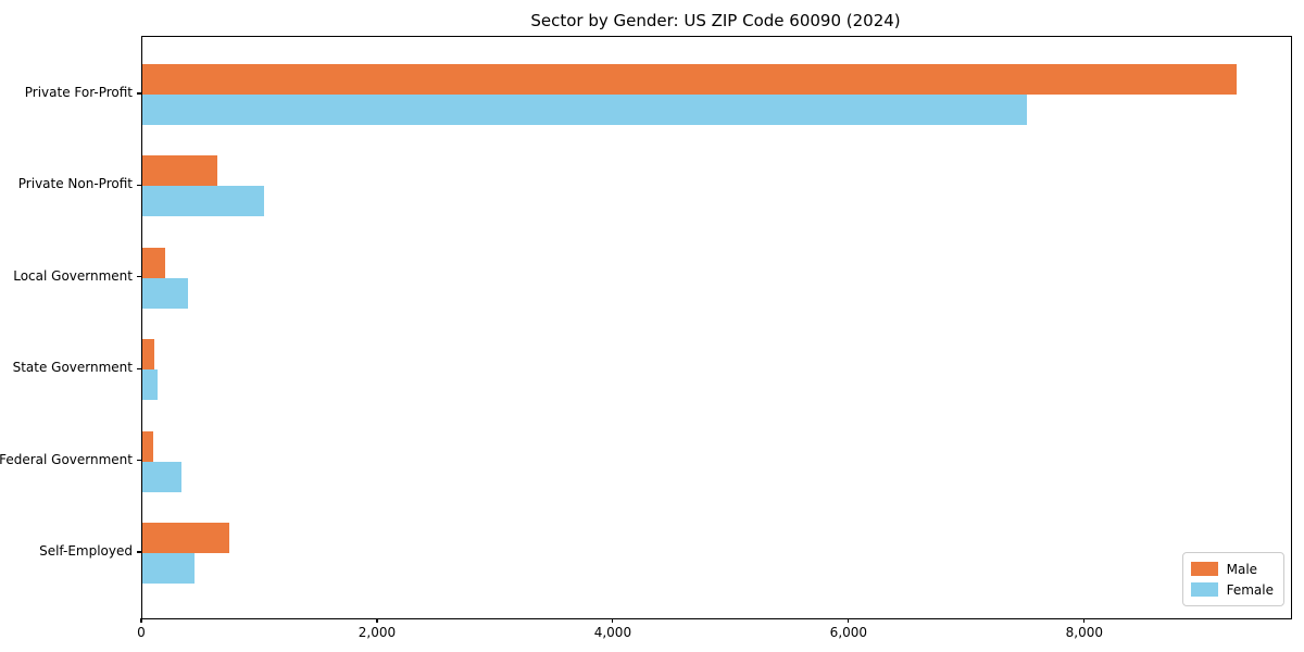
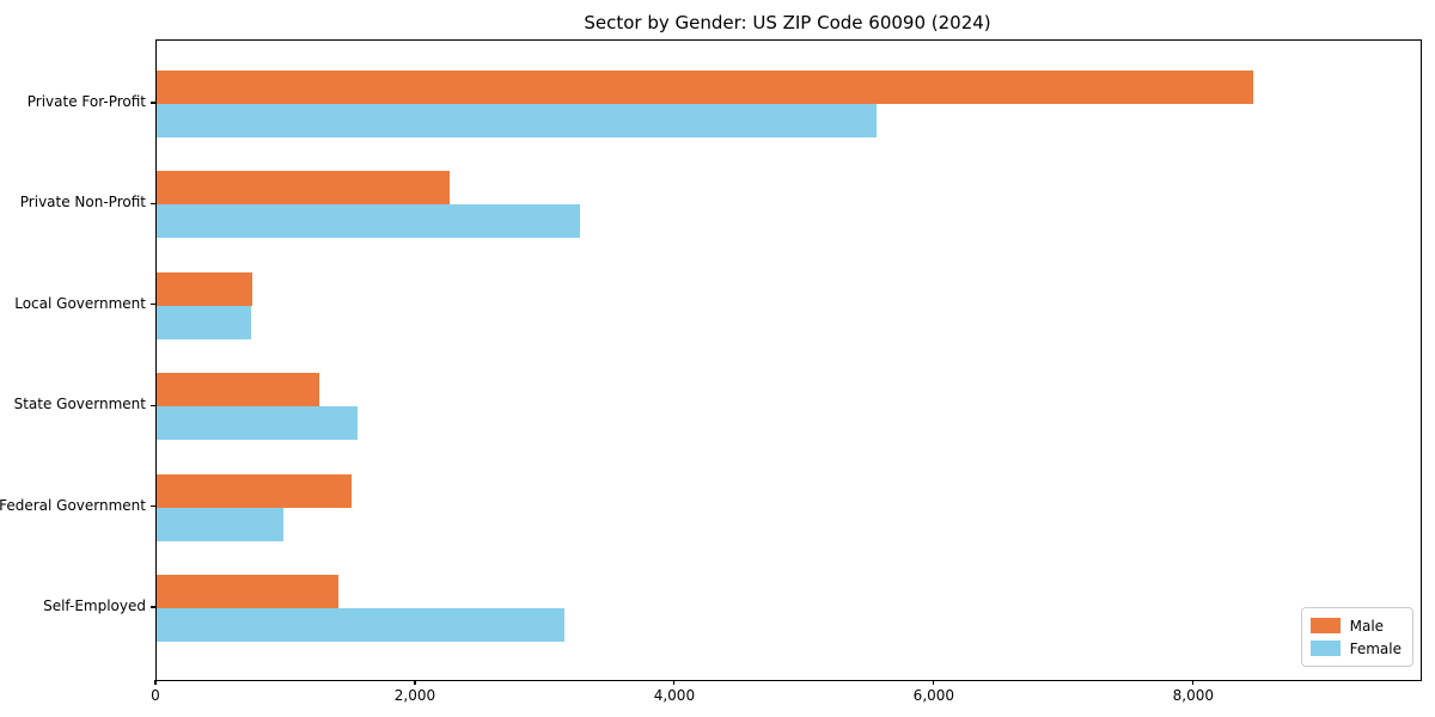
Male/Private For-Profit: 9280 -> 8450
Female/Private For-Profit: 7500 -> 5550
Male/Private Non-Profit: 640 -> 2260
Female/Private Non-Profit: 1030 -> 3260
Male/Local Government: 200 -> 740
Female/Local Government: 380 -> 730
Male/State Government: 100 -> 1250
Female/State Government: 130 -> 1550
Male/Federal Government: 90 -> 1500
Female/Federal Government: 330 -> 980
Male/Self-Employed: 740 -> 1400
Female/Self-Employed: 440 -> 3140
